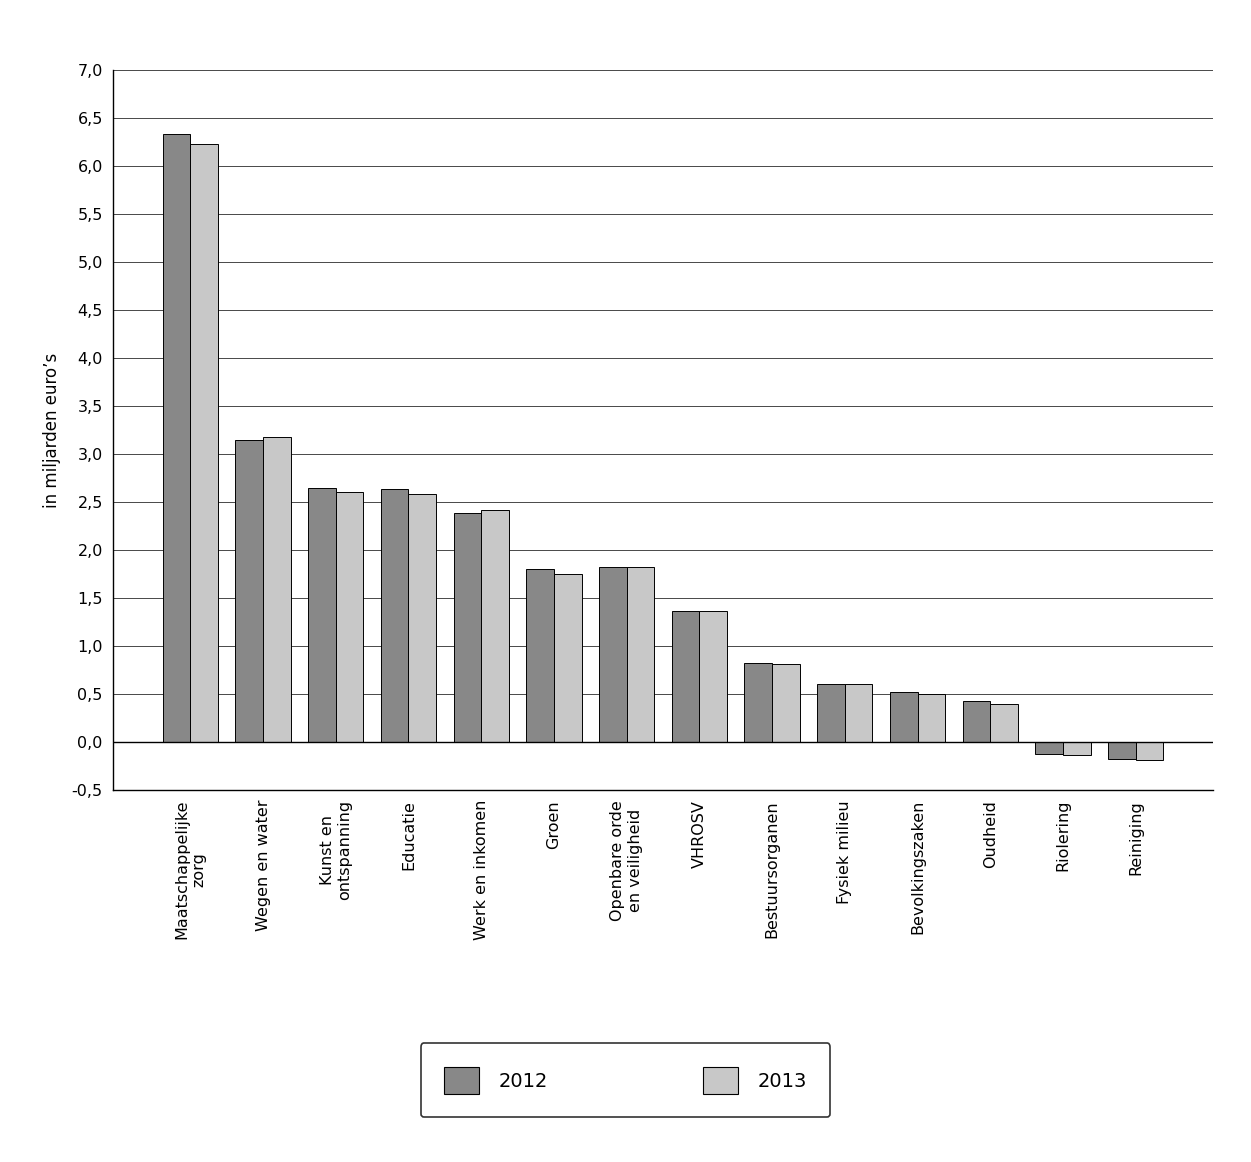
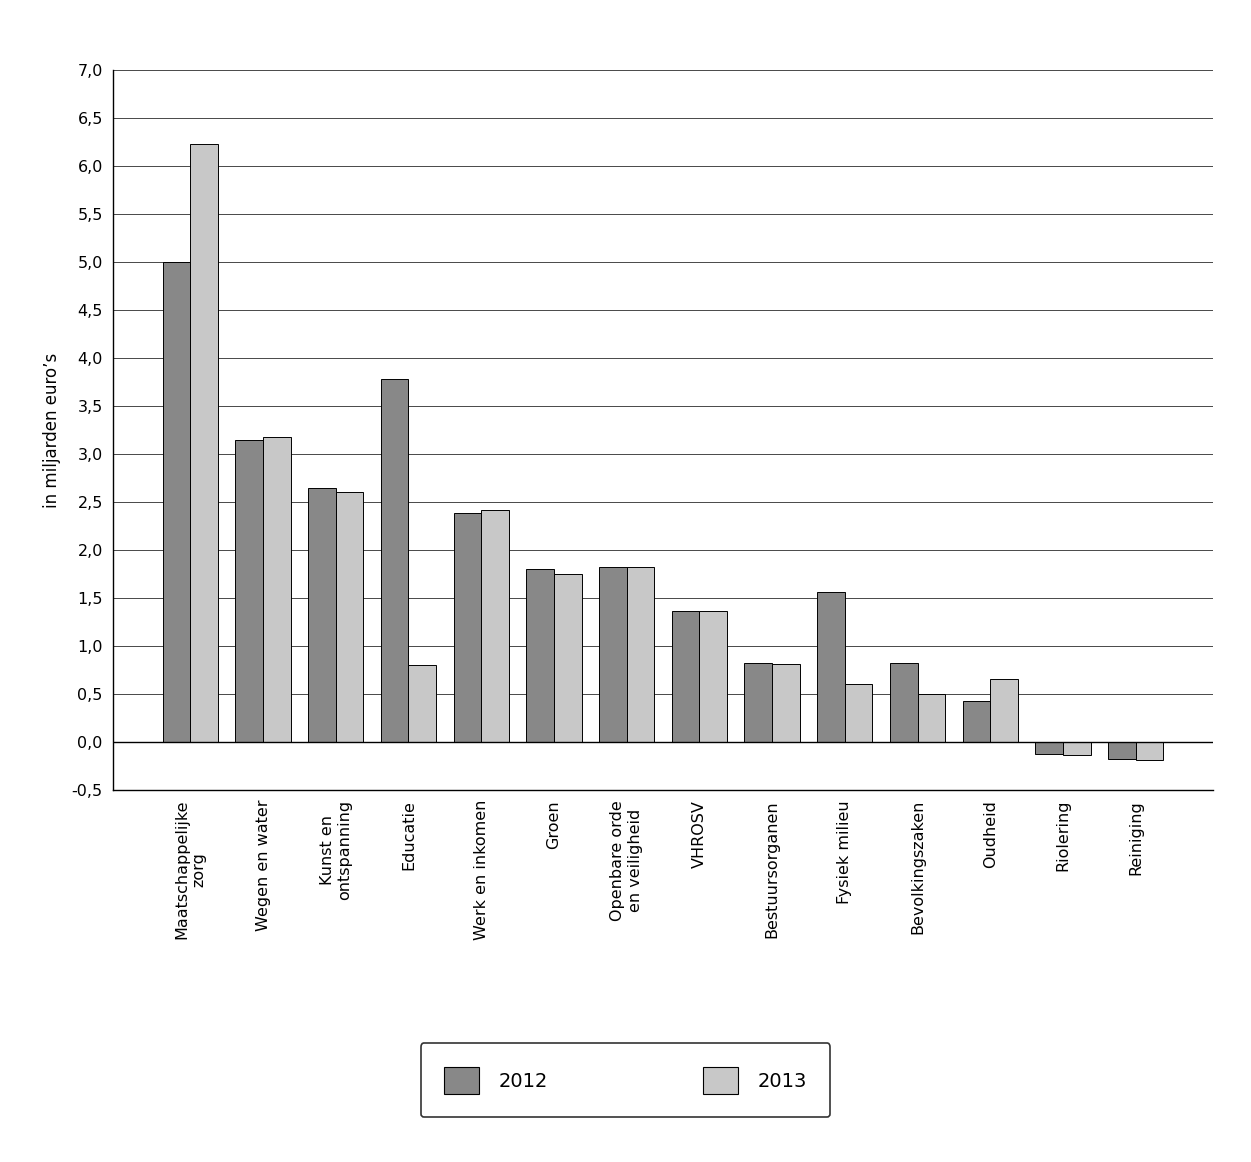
2012/Maatschappelijke zorg: 6,33 -> 5,00
2012/Educatie: 2,63 -> 3,78
2013/Educatie: 2,58 -> 0,80
2012/Fysiek milieu: 0,60 -> 1,56
2012/Bevolkingszaken: 0,52 -> 0,82
2013/Oudheid: 0,40 -> 0,66
